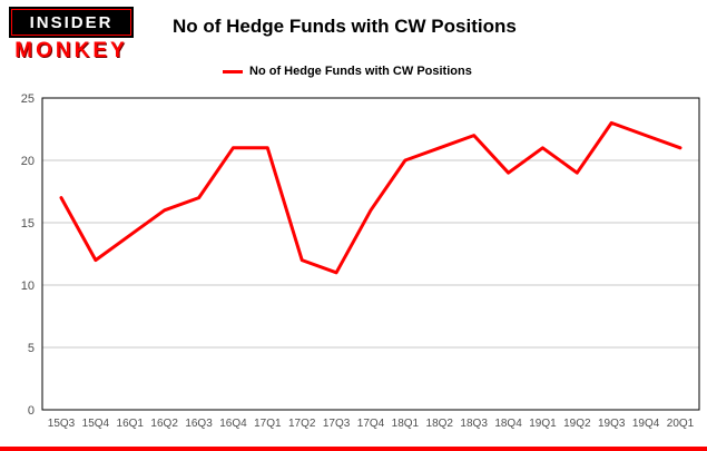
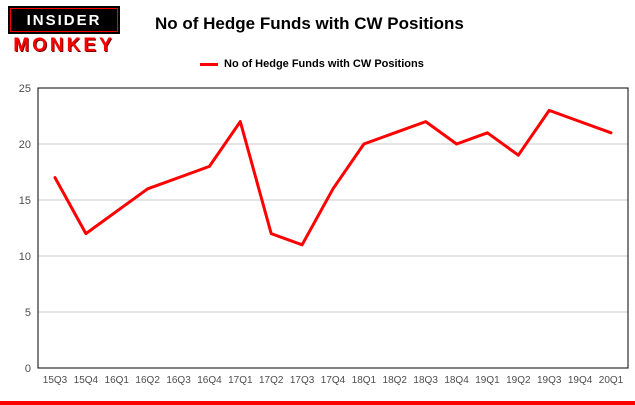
16Q4: 21 -> 18
17Q1: 21 -> 22
18Q4: 19 -> 20
